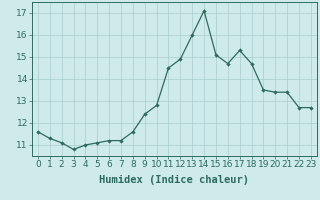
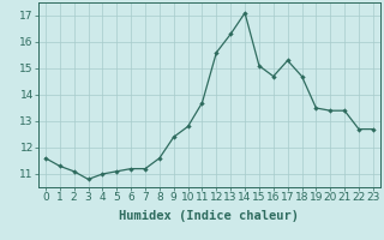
11: 14.5 -> 13.7
12: 14.9 -> 15.6
13: 16.0 -> 16.3
